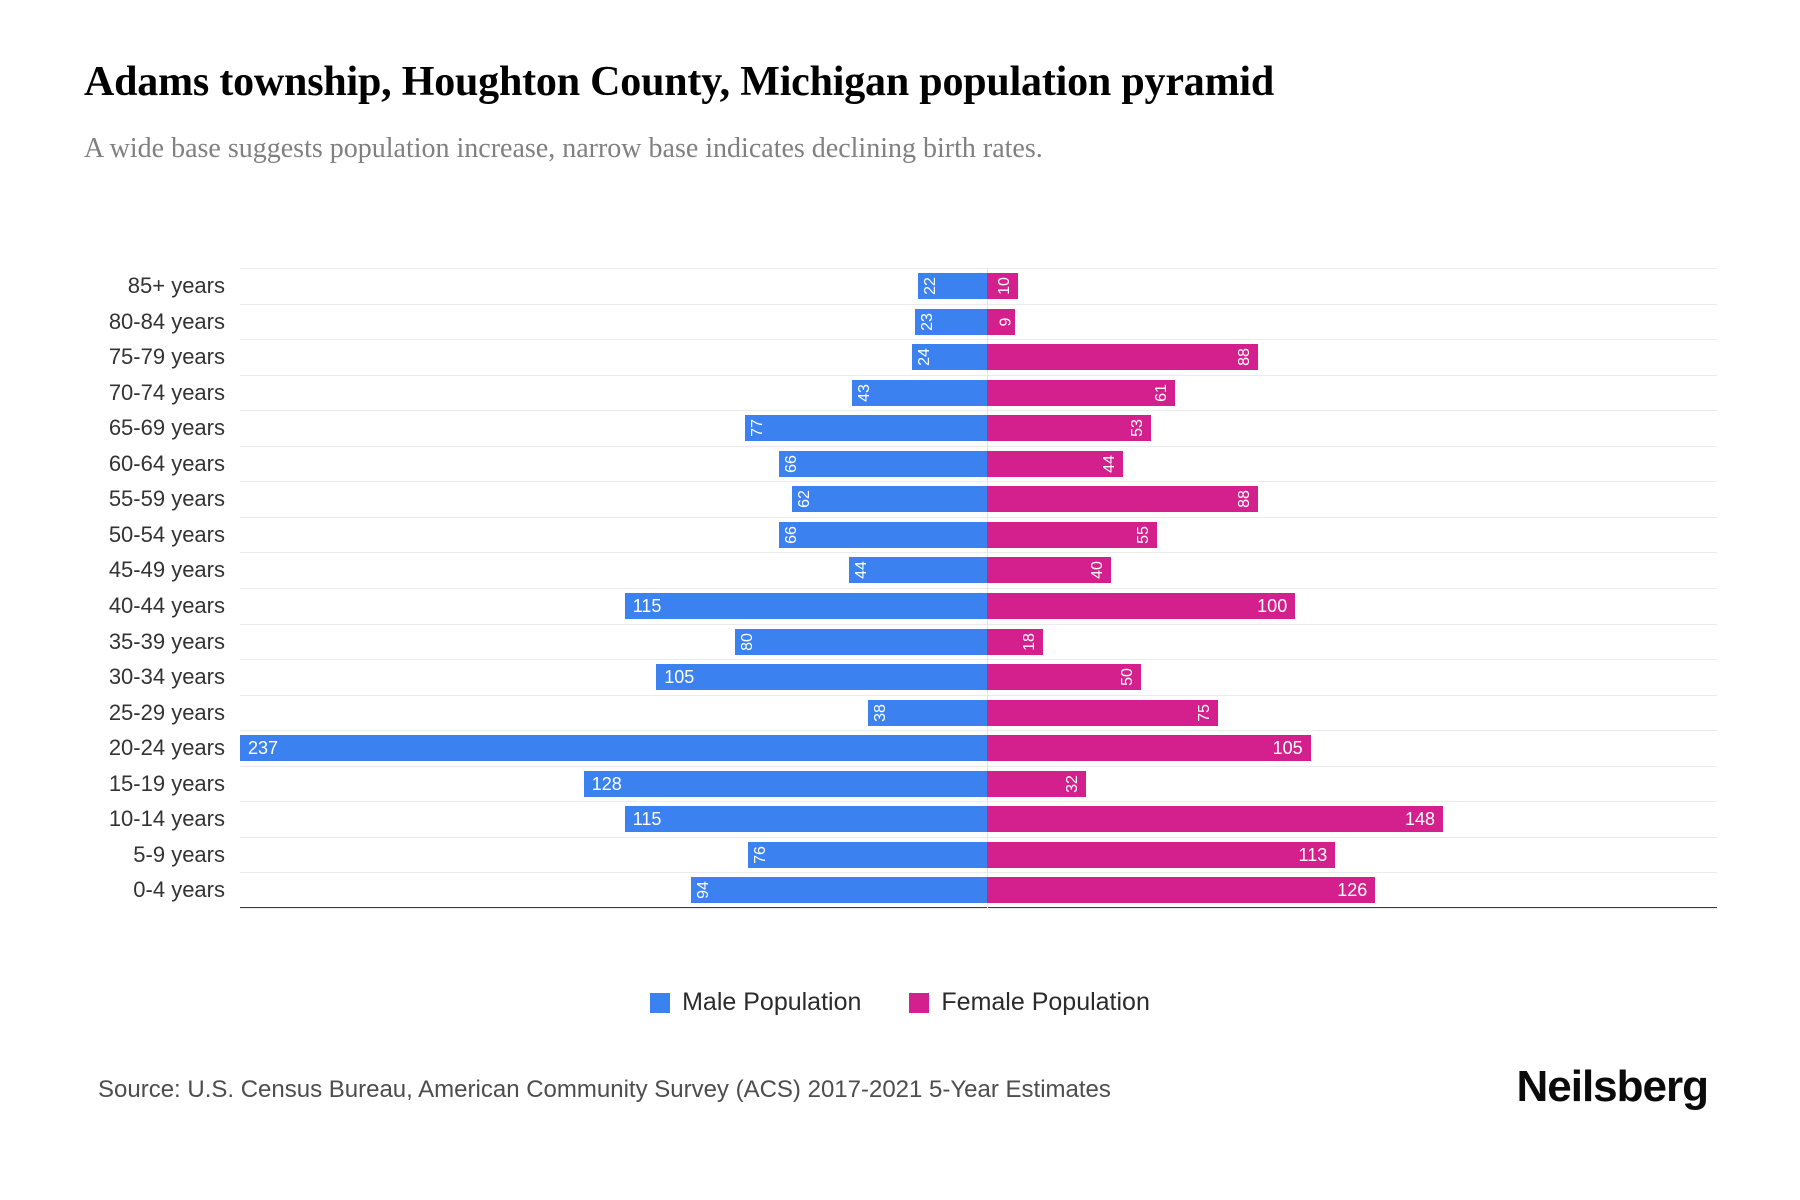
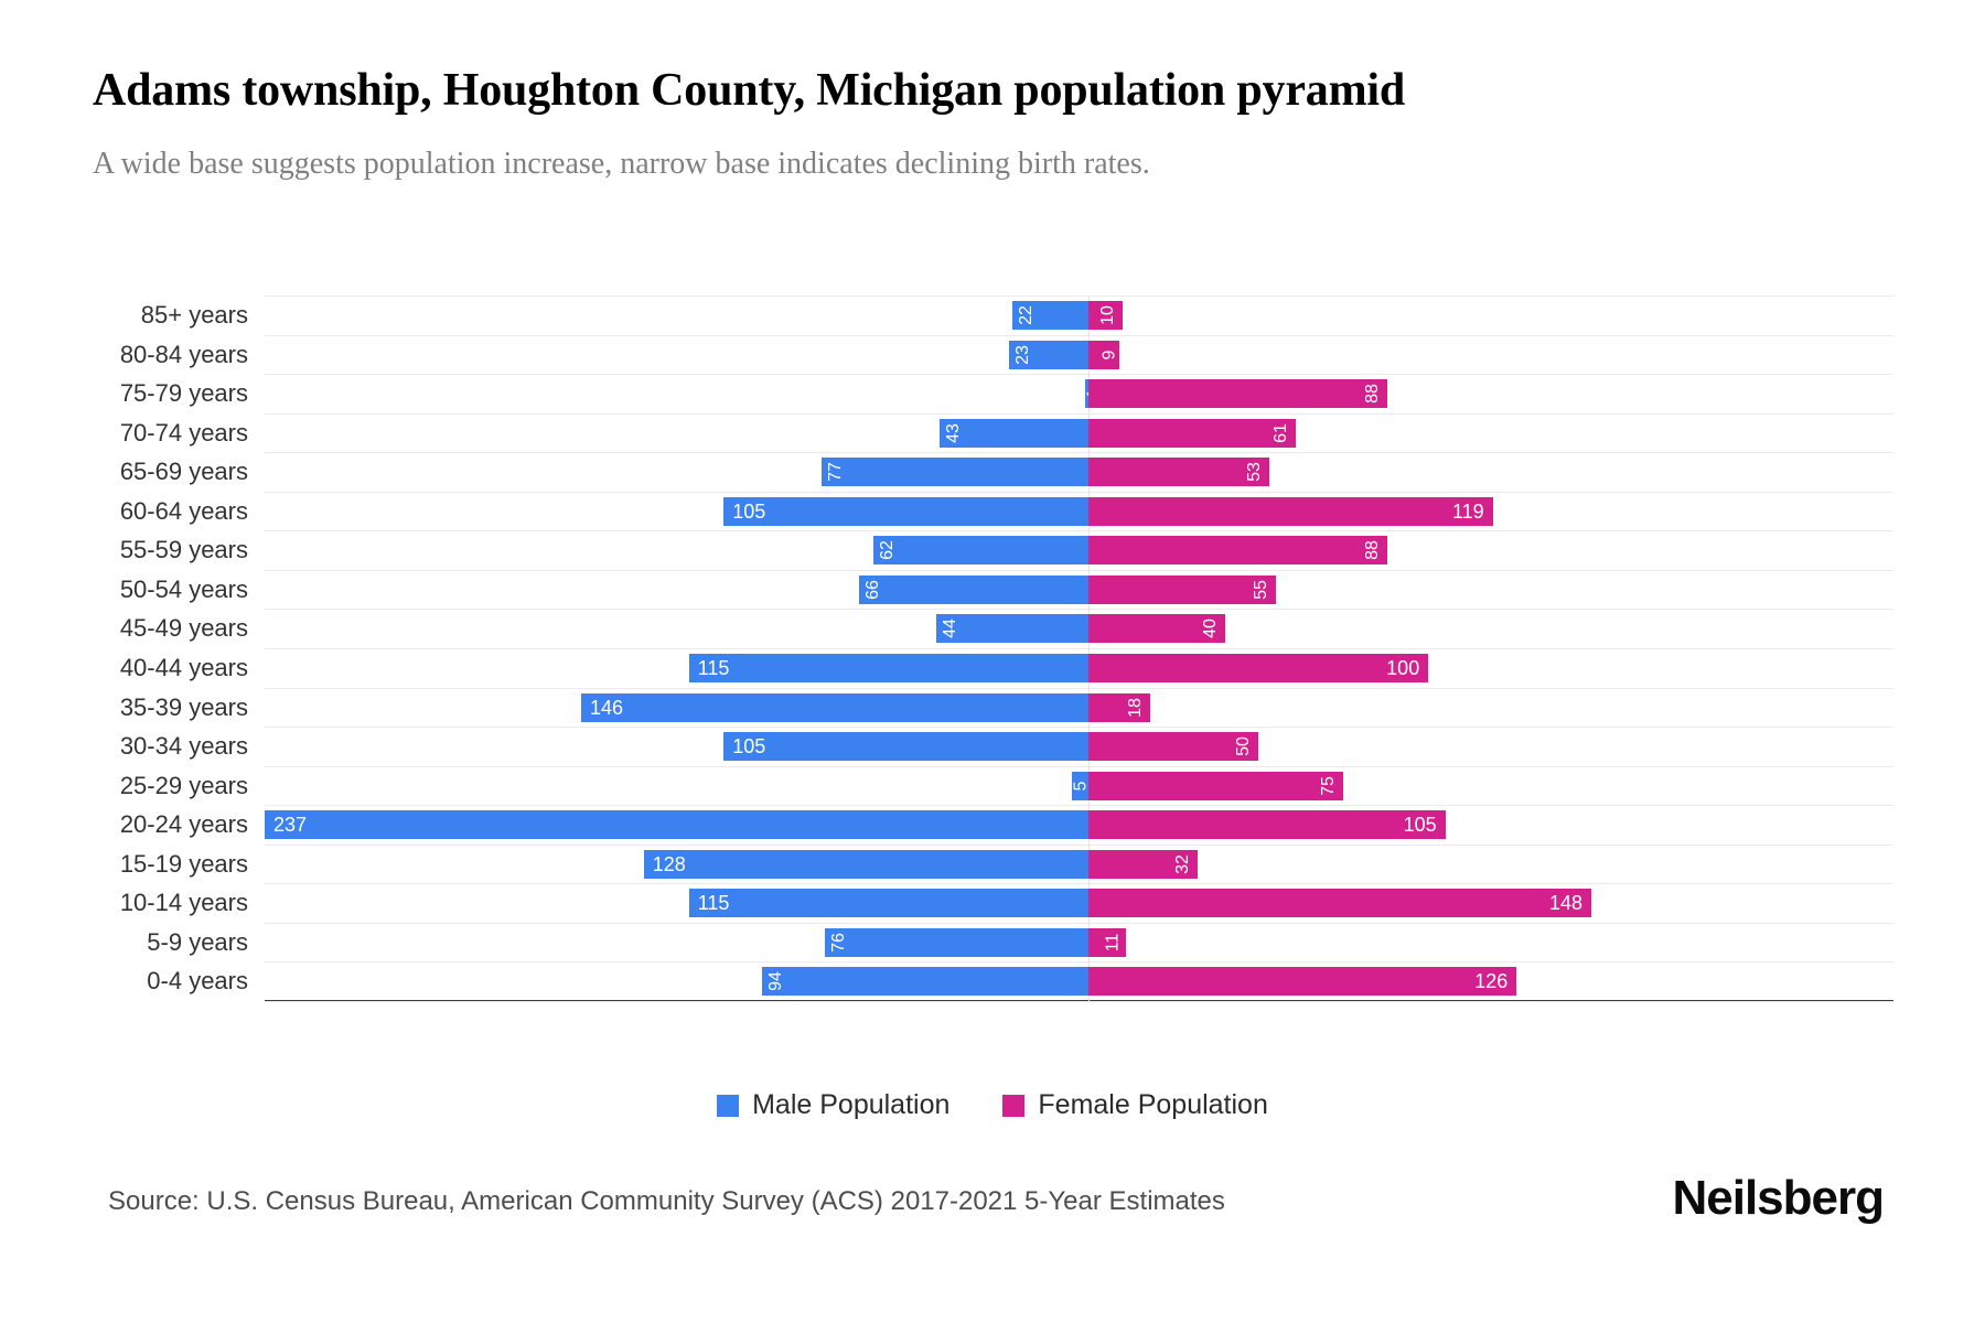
Male Population/75-79 years: 24 -> 1
Male Population/60-64 years: 66 -> 105
Female Population/60-64 years: 44 -> 119
Male Population/35-39 years: 80 -> 146
Male Population/25-29 years: 38 -> 5
Female Population/5-9 years: 113 -> 11
